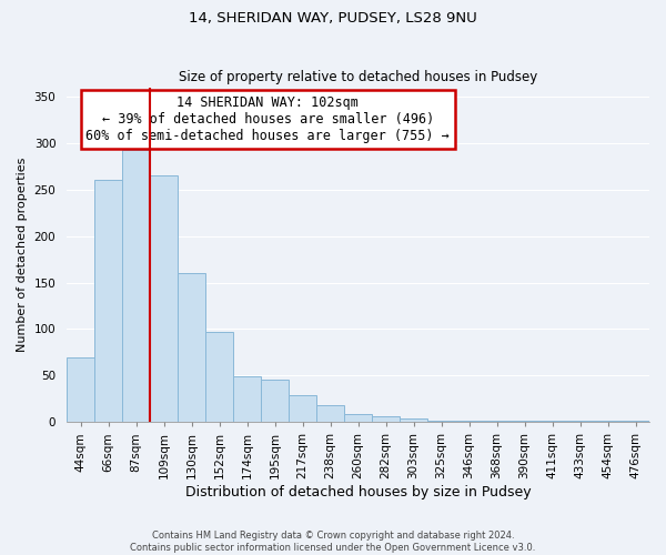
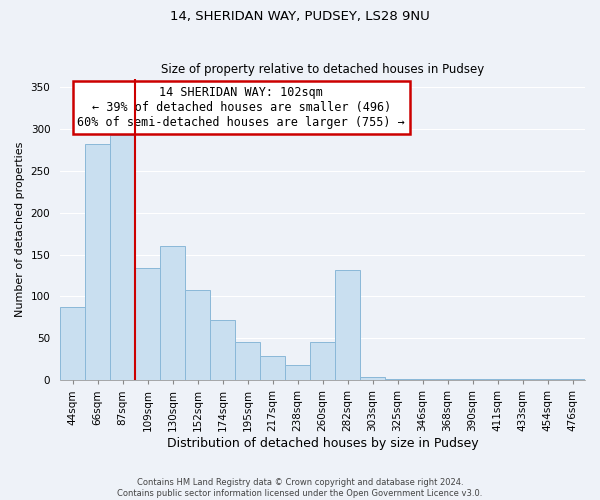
44sqm: 70 -> 88
66sqm: 260 -> 282
109sqm: 265 -> 134
152sqm: 97 -> 108
174sqm: 49 -> 72
260sqm: 9 -> 46
282sqm: 6 -> 132
